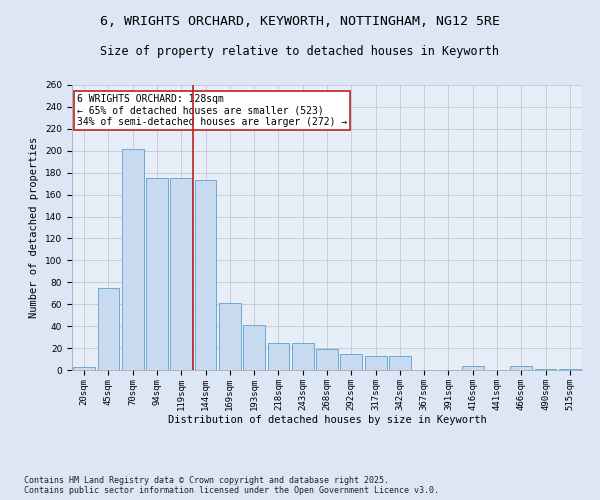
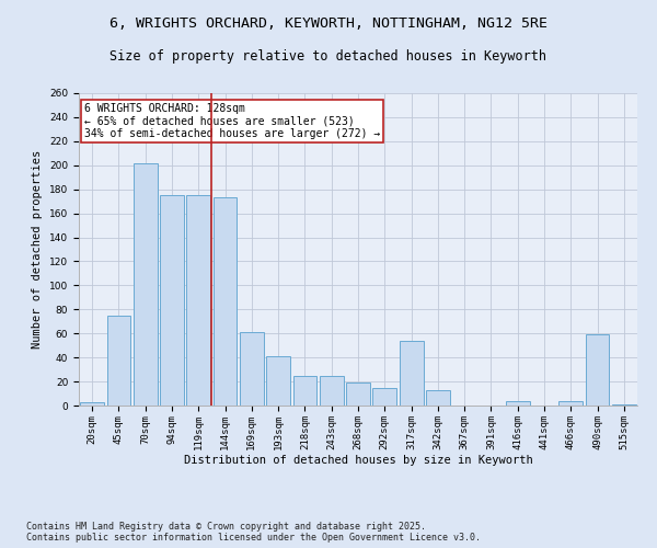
317sqm: 13 -> 54
490sqm: 1 -> 59
